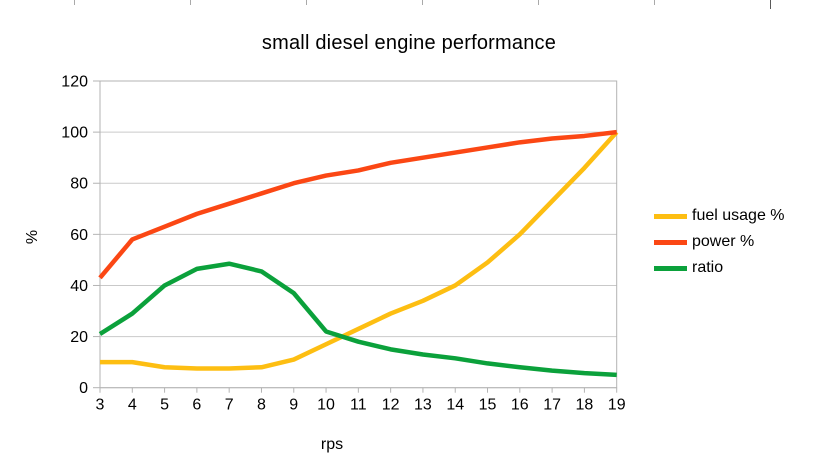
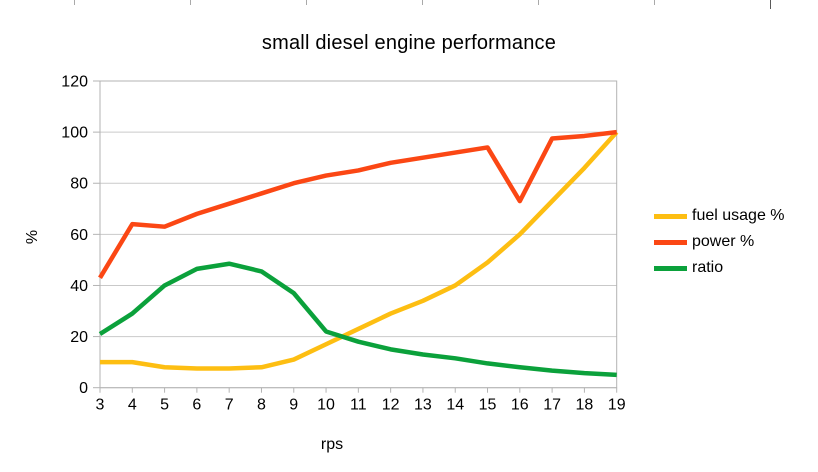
power %/4: 58 -> 64
power %/16: 96 -> 73
